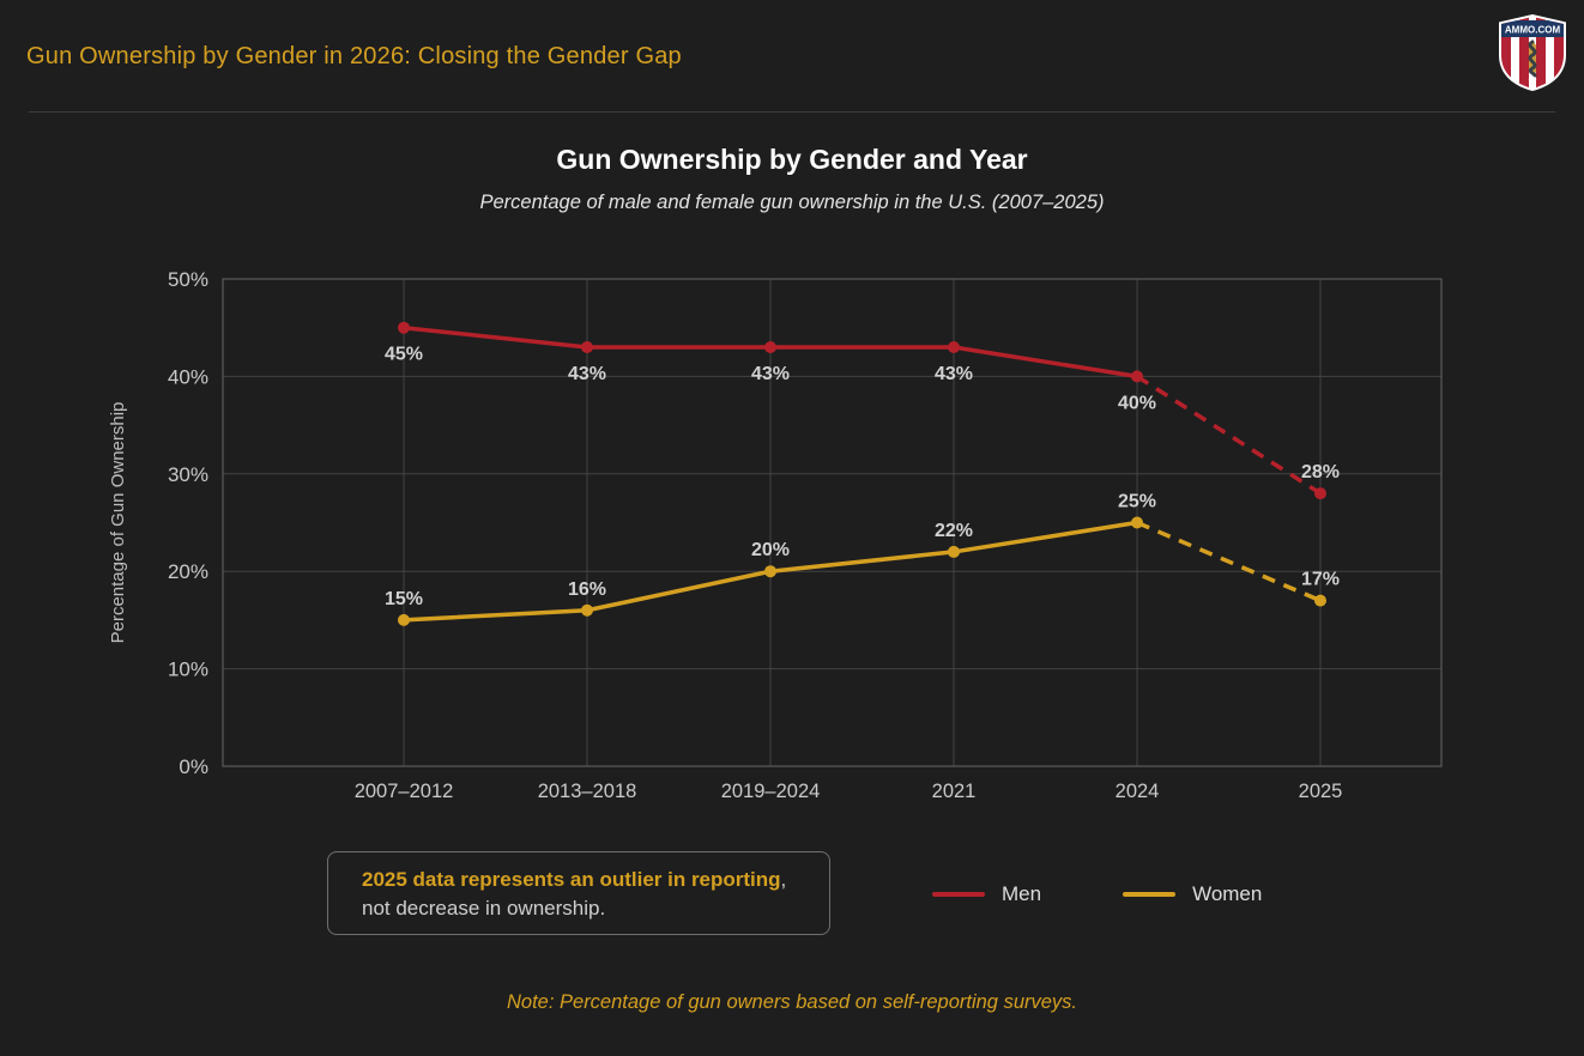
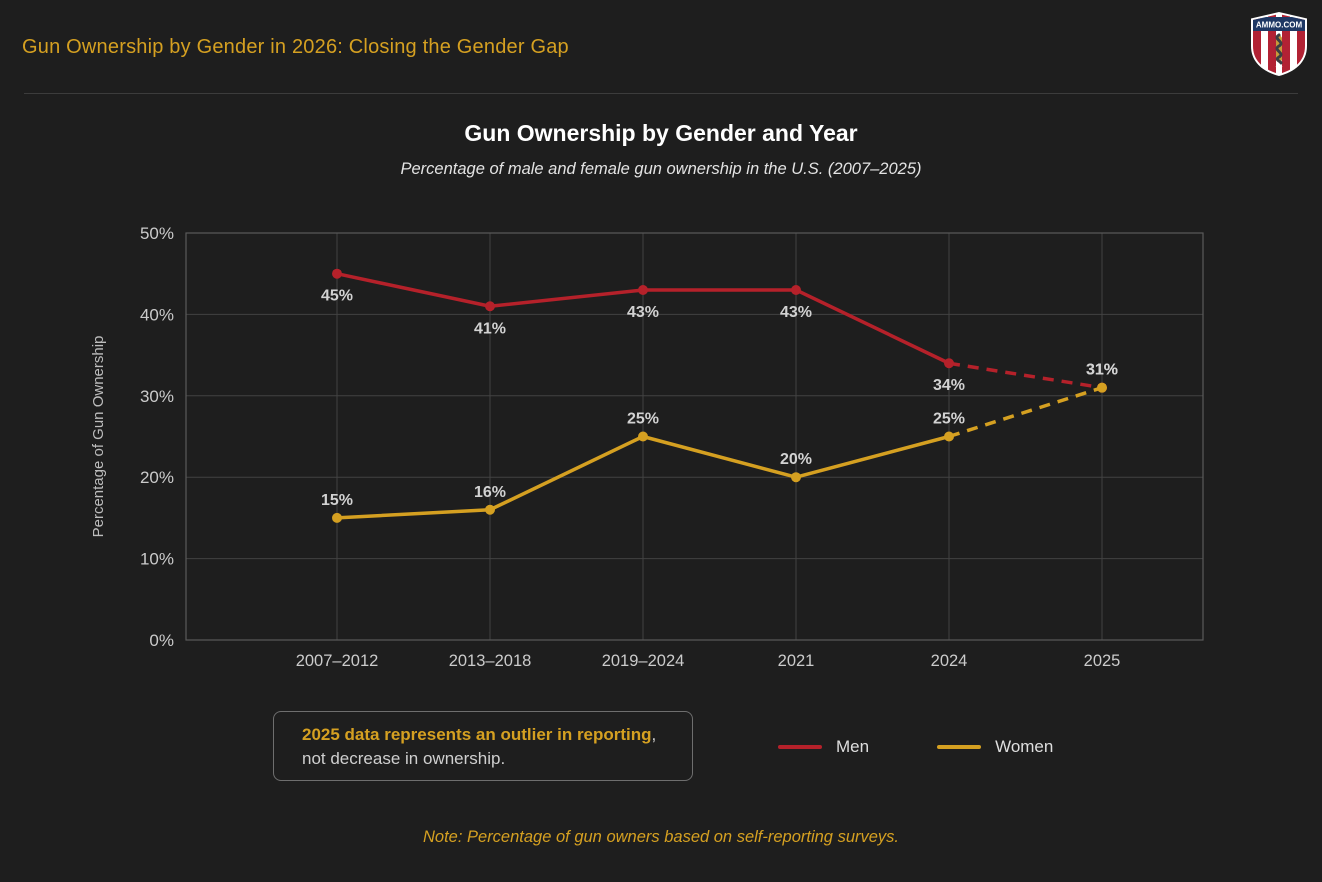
Men/2013–2018: 43% -> 41%
Women/2019–2024: 20% -> 25%
Women/2021: 22% -> 20%
Men/2024: 40% -> 34%
Men/2025: 28% -> 31%
Women/2025: 17% -> 31%
